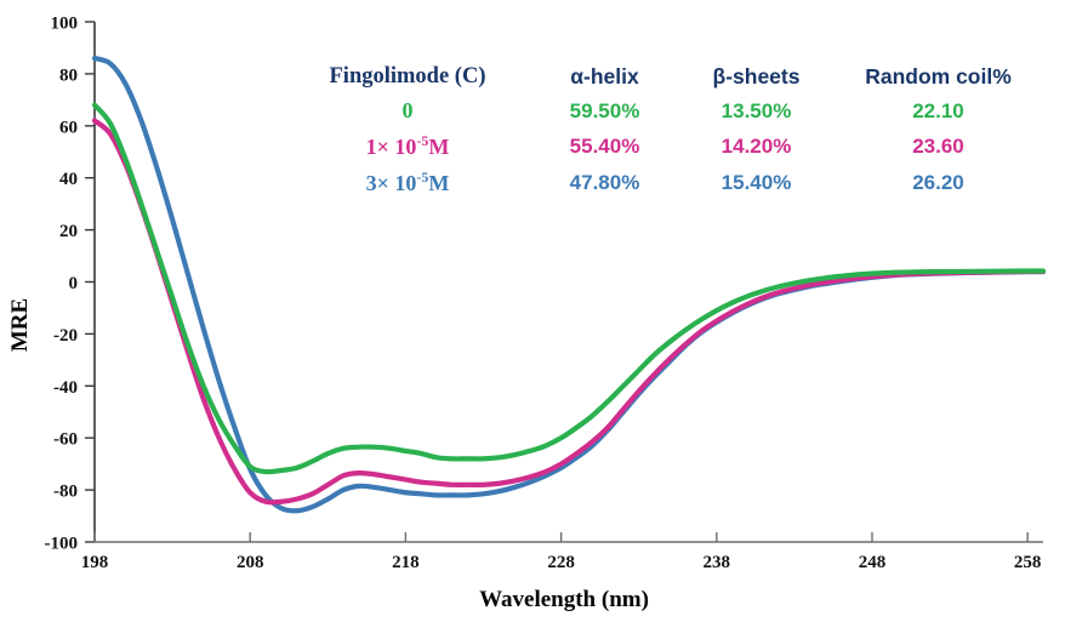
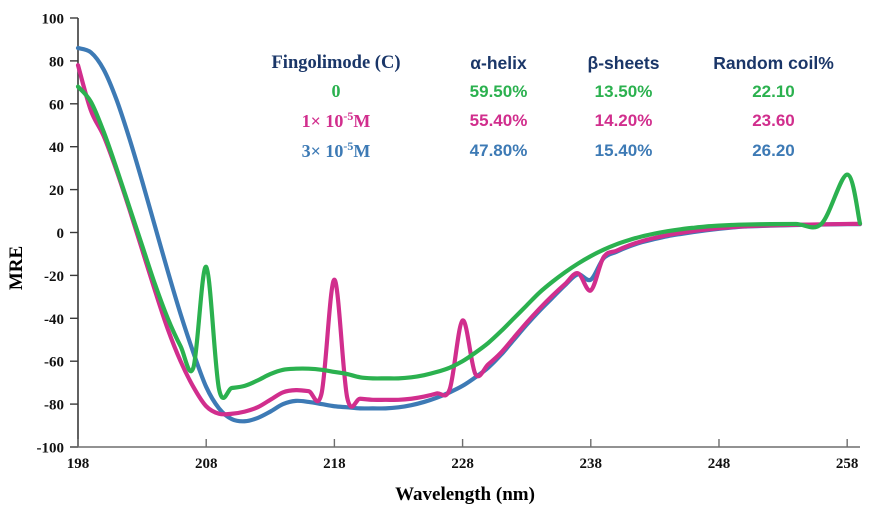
1× 10-5M/198: 62 -> 78
0/208: -71 -> -16
1× 10-5M/218: -76 -> -22
1× 10-5M/228: -70 -> -41
1× 10-5M/238: -15 -> -27
3× 10-5M/238: -16 -> -22
0/258: 4 -> 27
